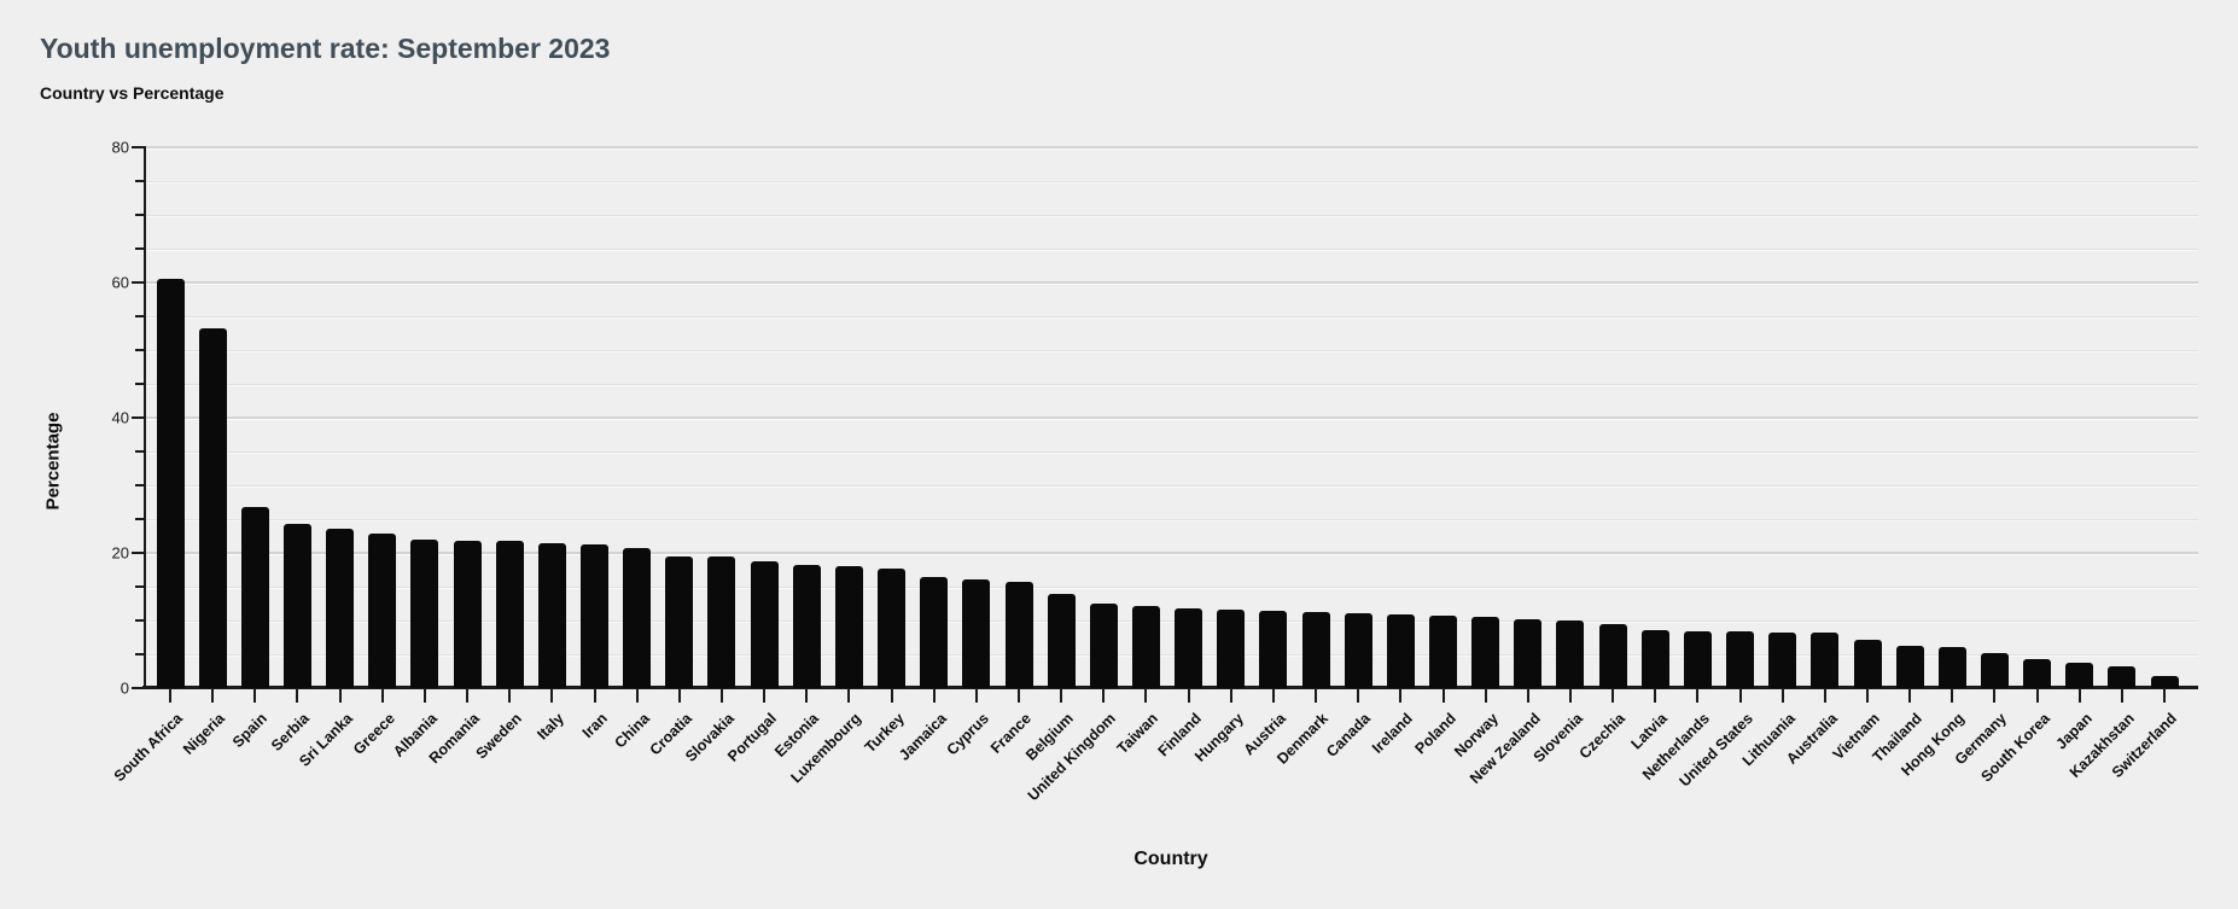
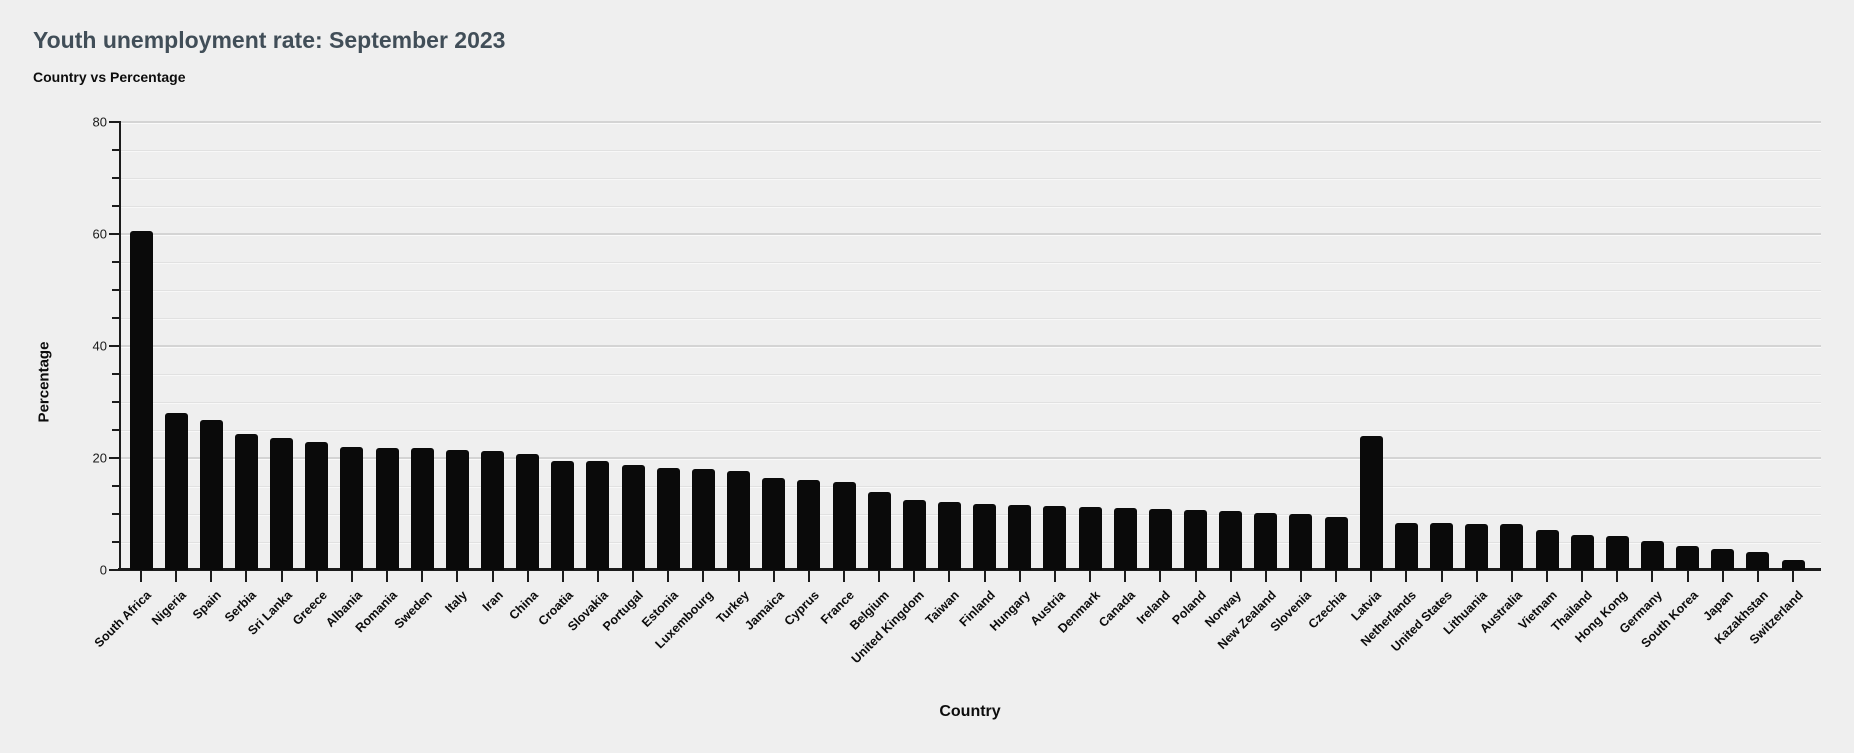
Nigeria: 53 -> 28
Latvia: 8 -> 24
